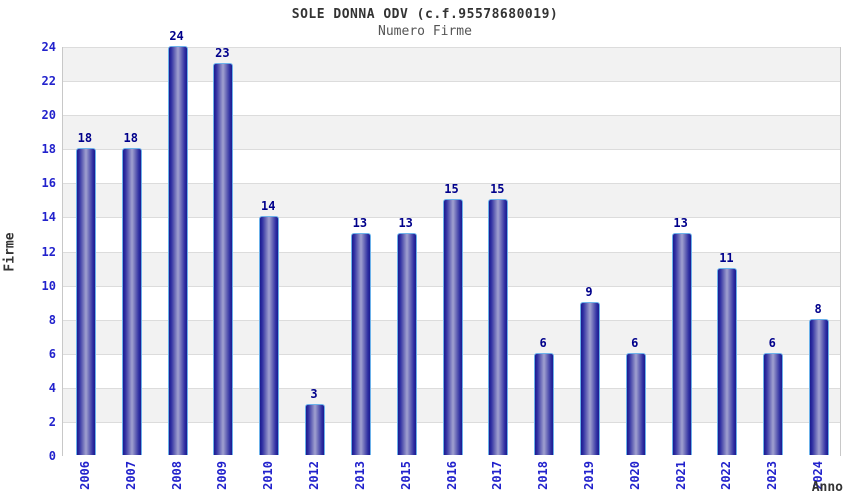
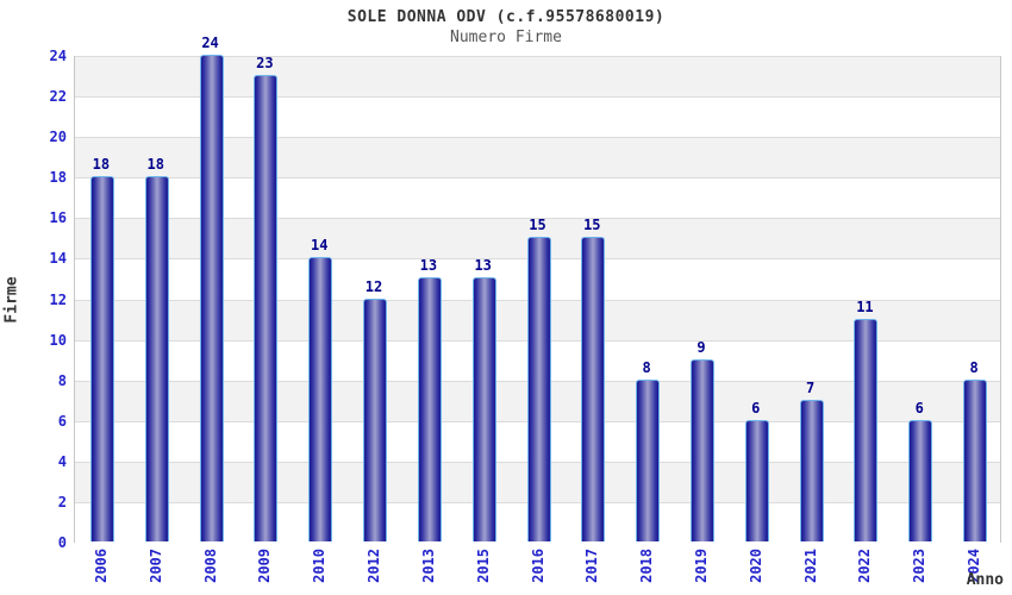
2012: 3 -> 12
2018: 6 -> 8
2021: 13 -> 7
